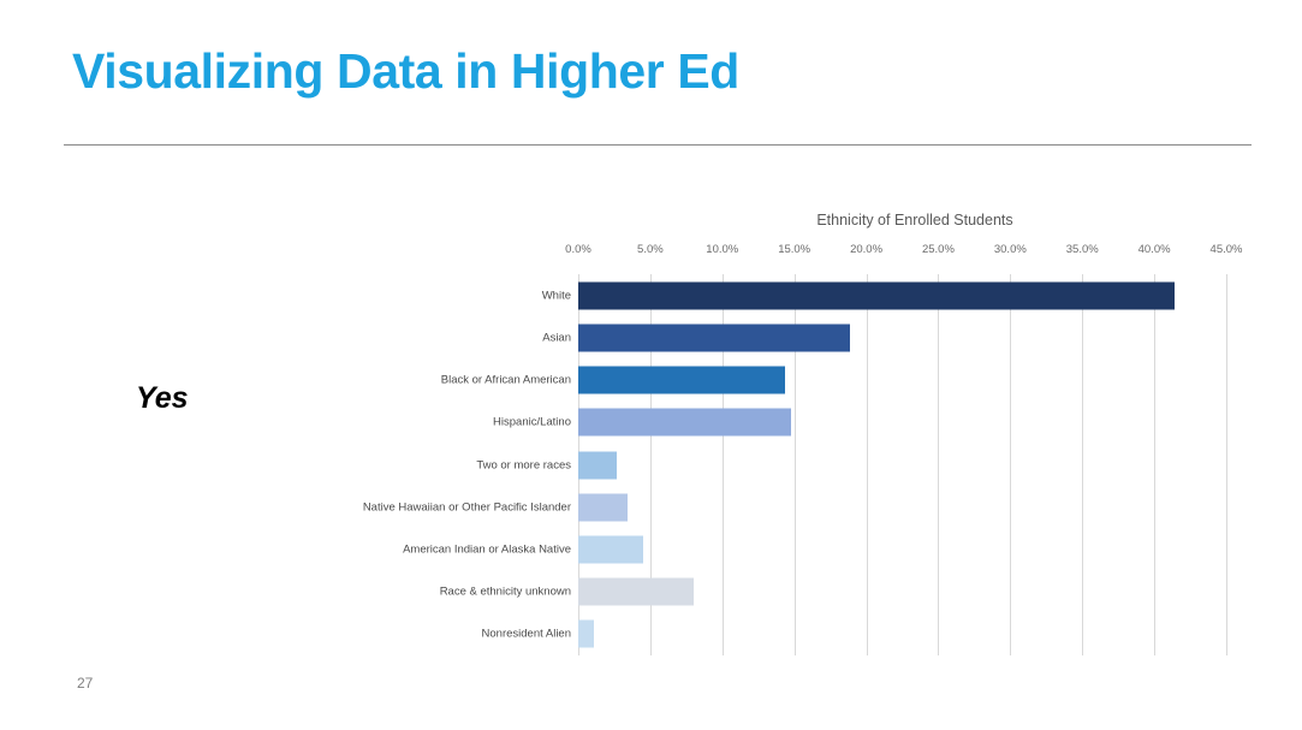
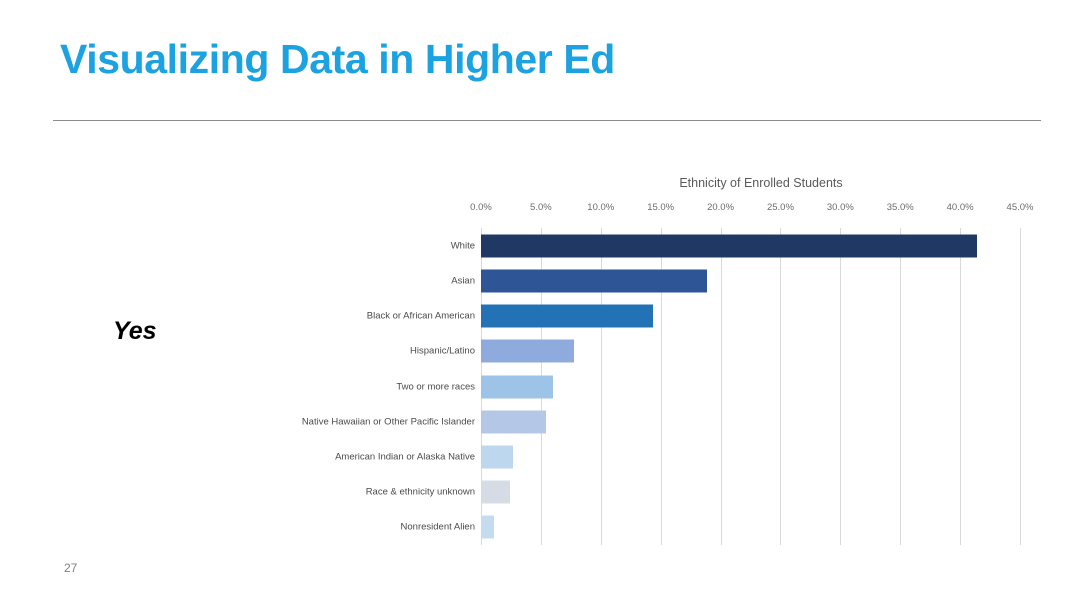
Hispanic/Latino: 14.8% -> 7.8%
Two or more races: 2.7% -> 6.0%
Native Hawaiian or Other Pacific Islander: 3.4% -> 5.4%
American Indian or Alaska Native: 4.5% -> 2.7%
Race & ethnicity unknown: 8.0% -> 2.4%
